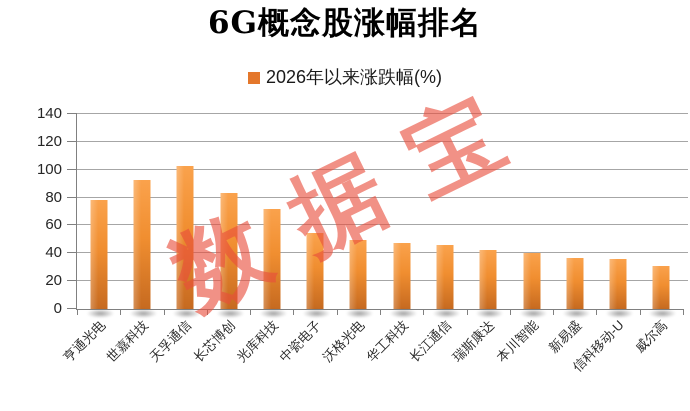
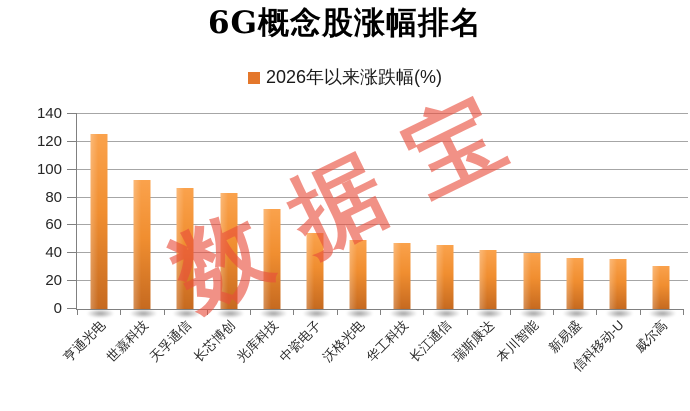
亨通光电: 78 -> 125
天孚通信: 103 -> 87
